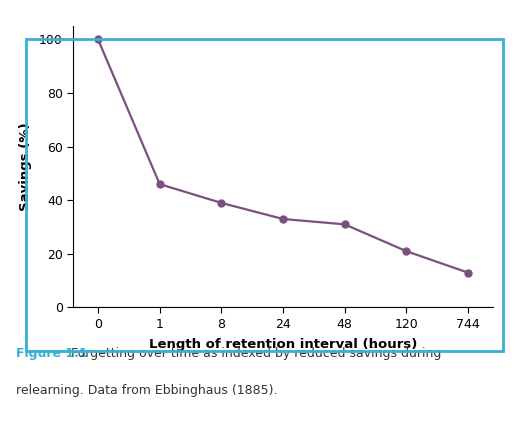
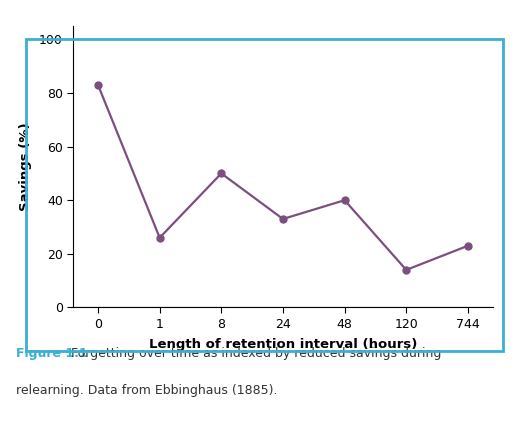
0: 100 -> 83
1: 46 -> 26
8: 39 -> 50
48: 31 -> 40
120: 21 -> 14
744: 13 -> 23
